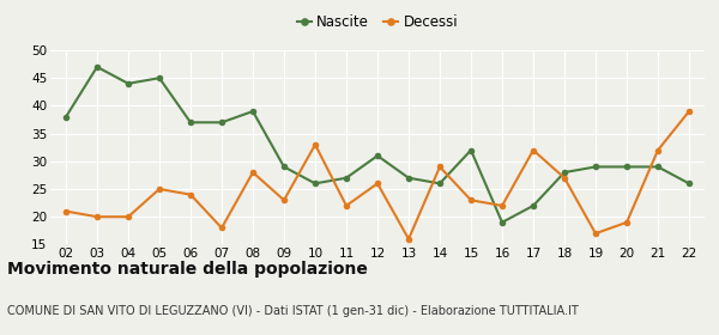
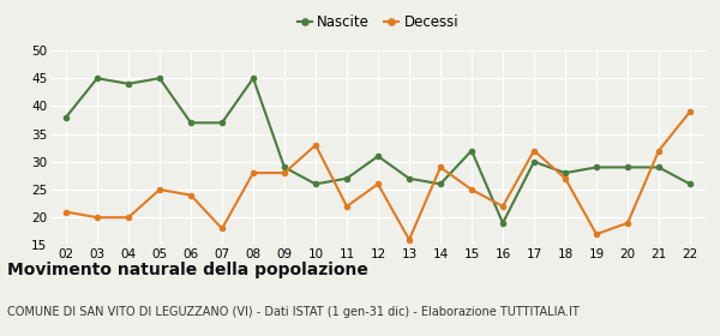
Nascite/03: 47 -> 45
Nascite/08: 39 -> 45
Decessi/09: 23 -> 28
Decessi/15: 23 -> 25
Nascite/17: 22 -> 30
